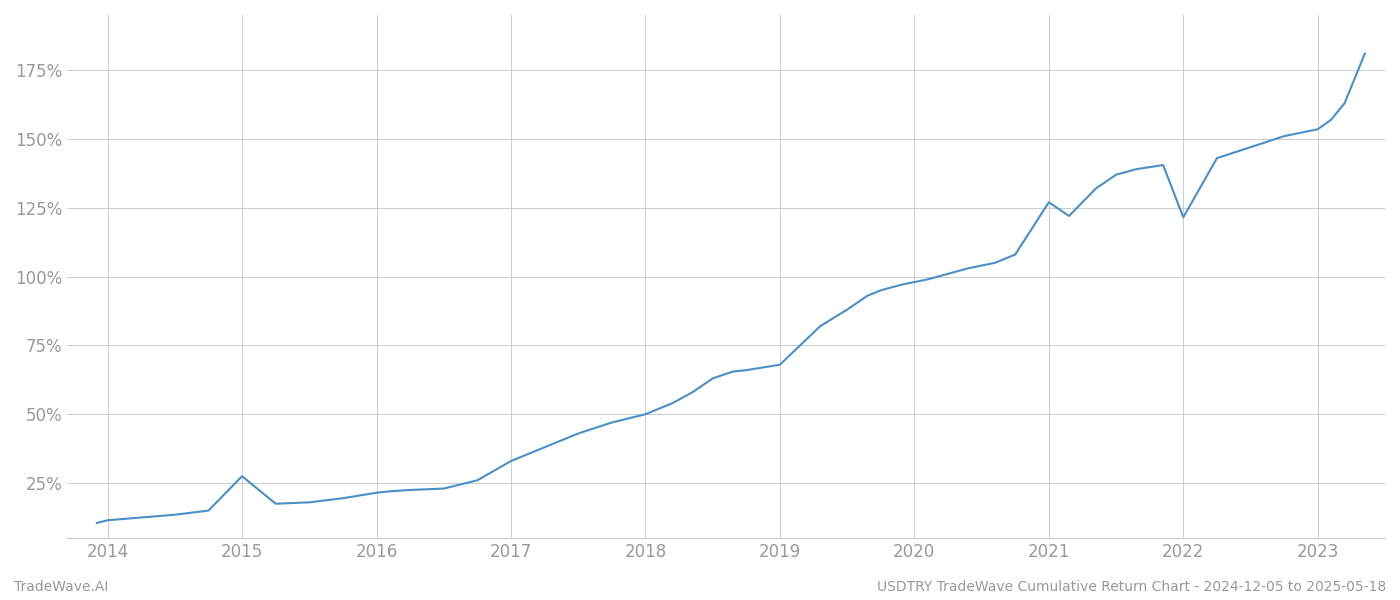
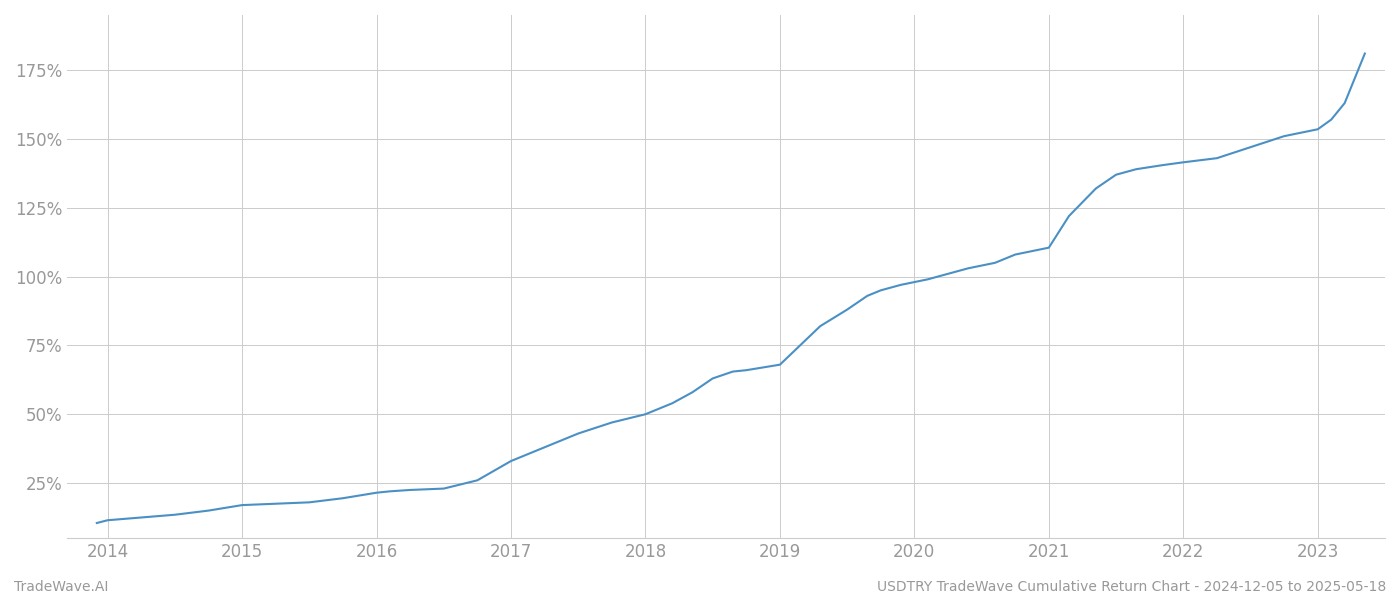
2015: 27.5% -> 17.0%
2021: 127.0% -> 110.5%
2022: 121.5% -> 141.5%
